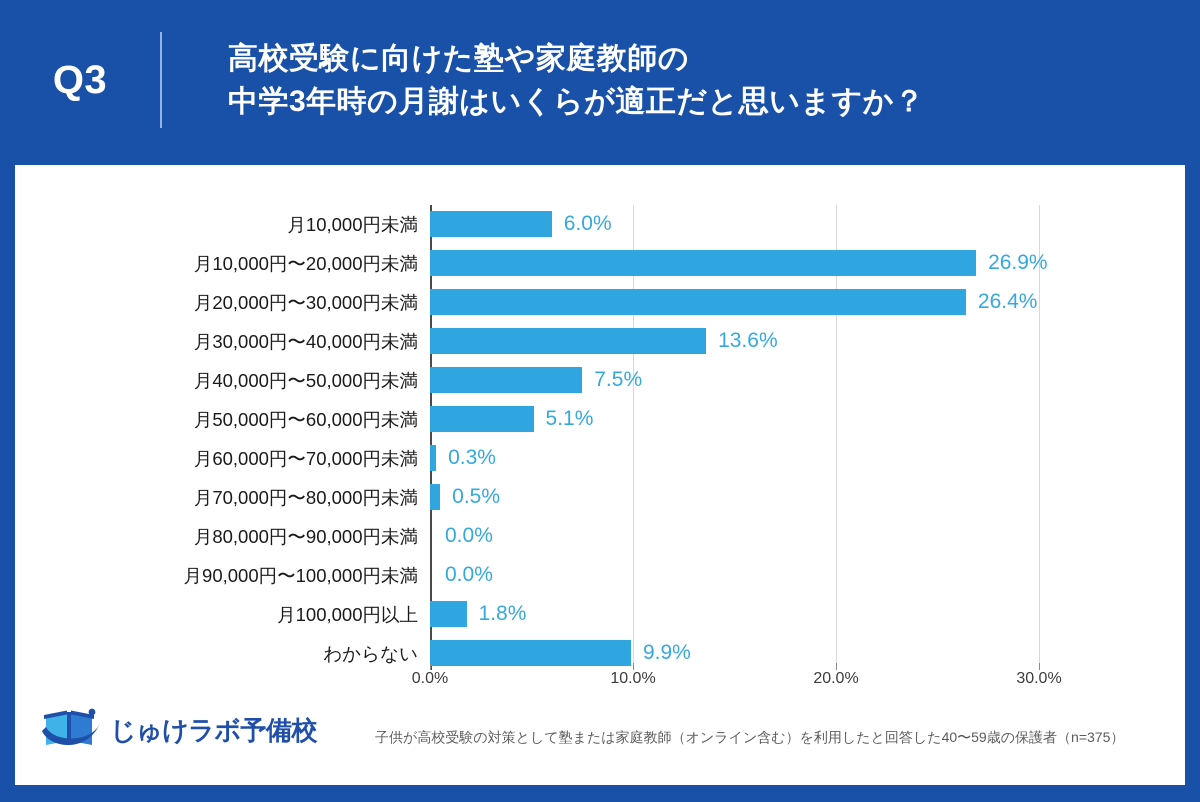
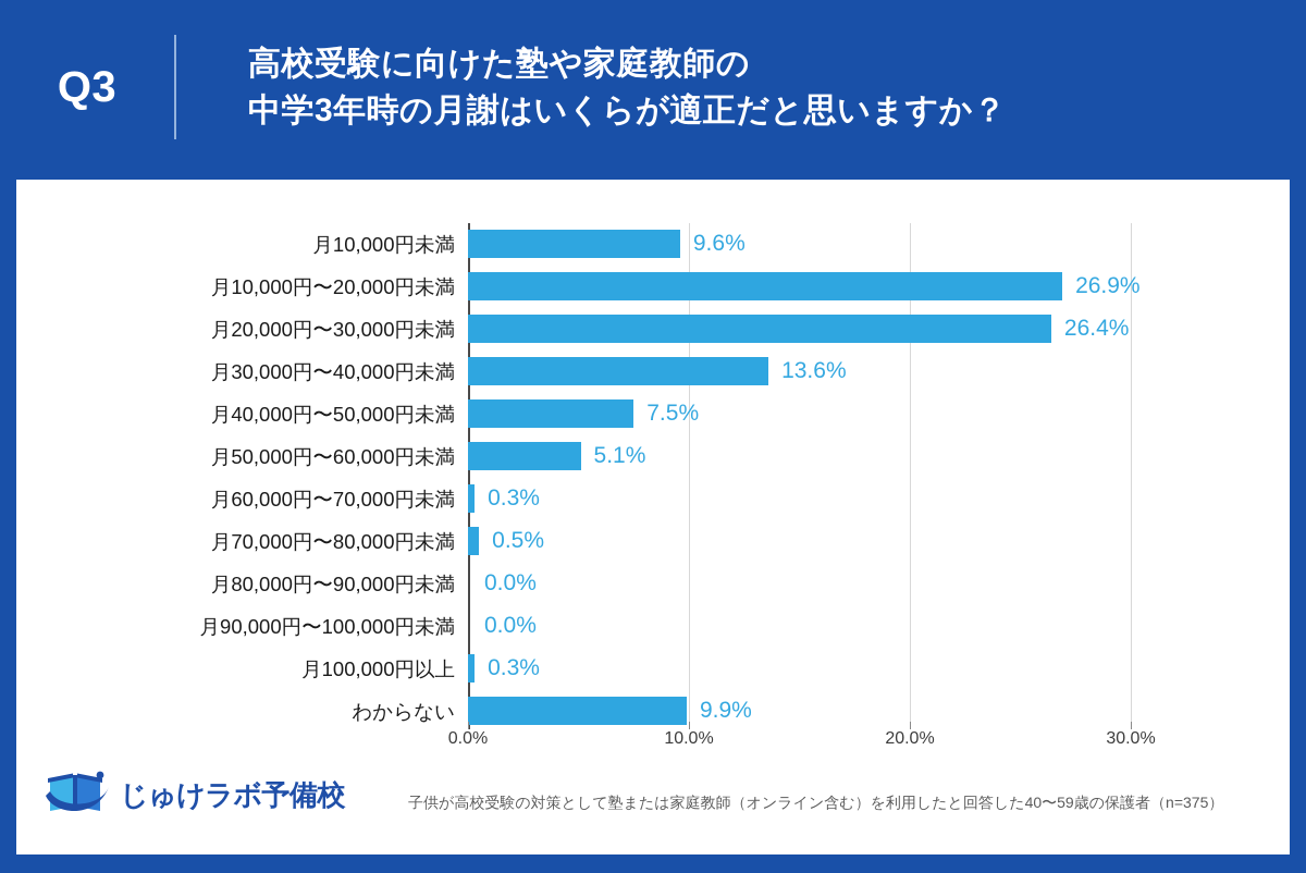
月10,000円未満: 6.0% -> 9.6%
月100,000円以上: 1.8% -> 0.3%
